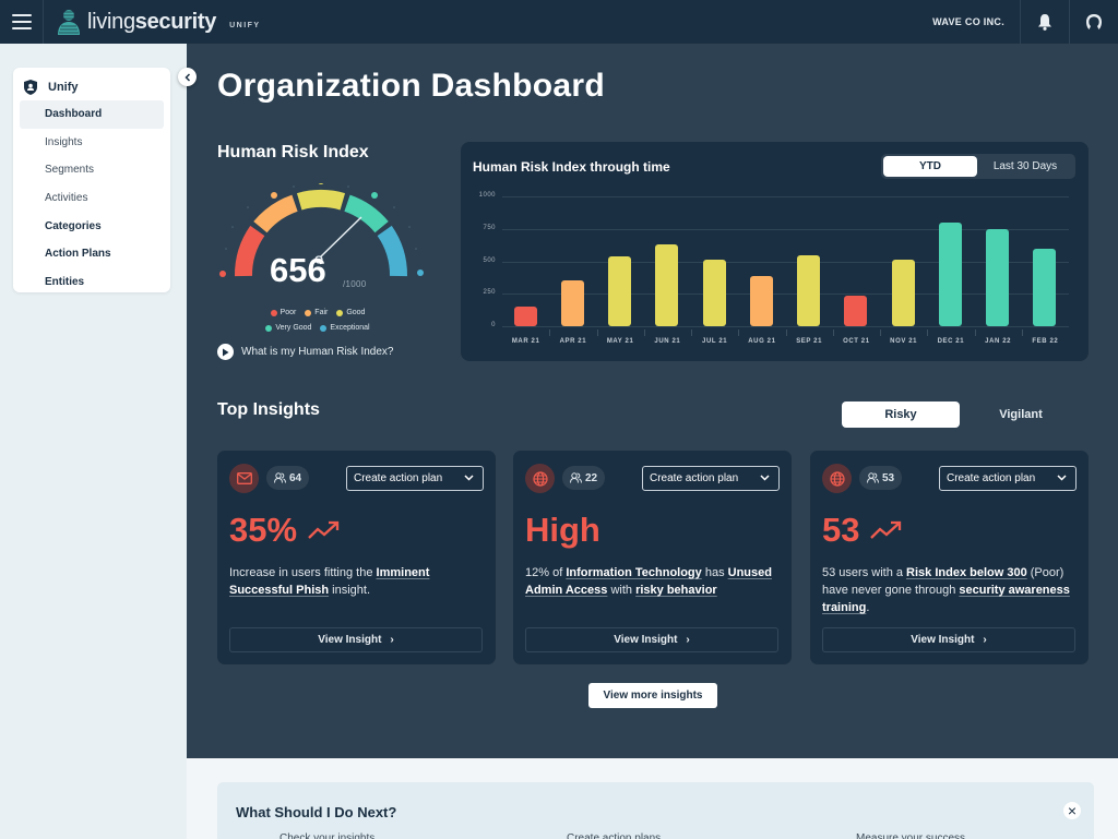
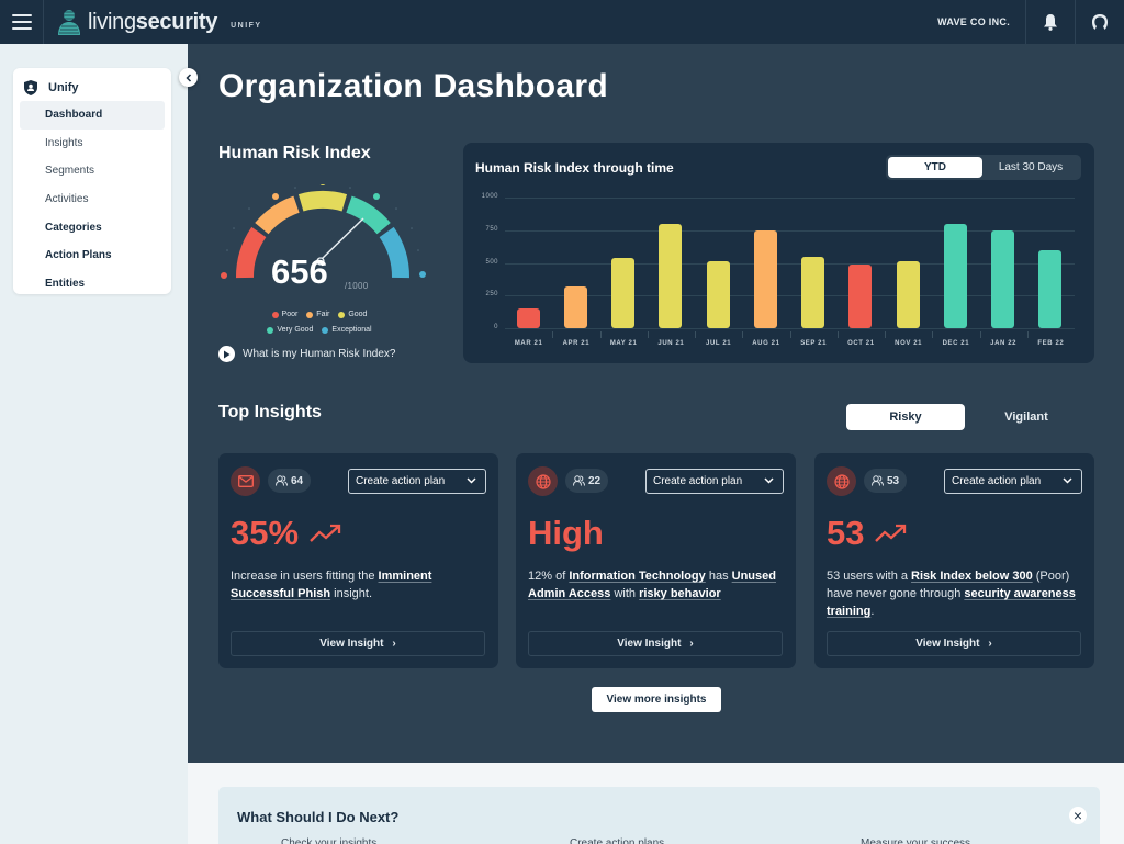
APR 21: 360 -> 320
JUN 21: 630 -> 800
AUG 21: 380 -> 750
OCT 21: 240 -> 490
